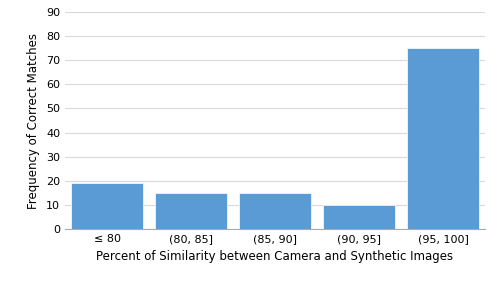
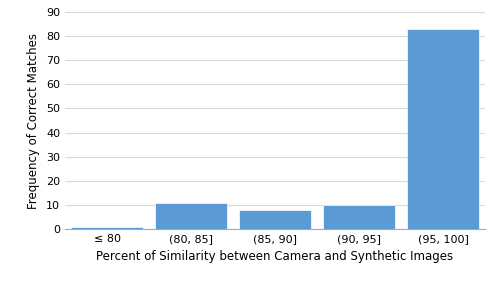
≤ 80: 19 -> 1
(80, 85]: 15 -> 11
(85, 90]: 15 -> 8
(95, 100]: 75 -> 83
